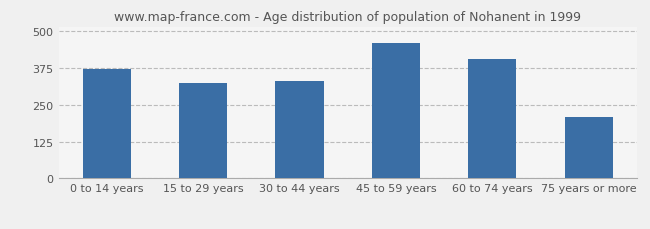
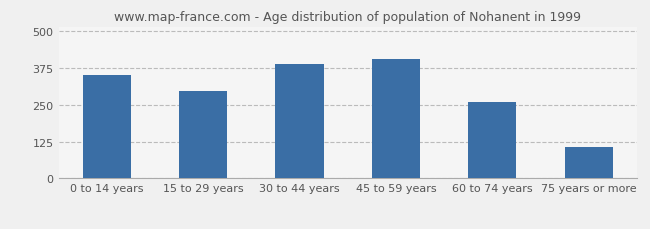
0 to 14 years: 370 -> 350
15 to 29 years: 325 -> 295
30 to 44 years: 330 -> 388
45 to 59 years: 460 -> 405
60 to 74 years: 405 -> 258
75 years or more: 210 -> 108
